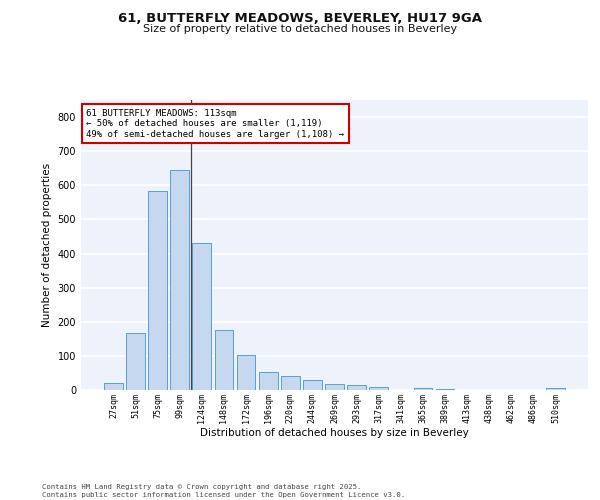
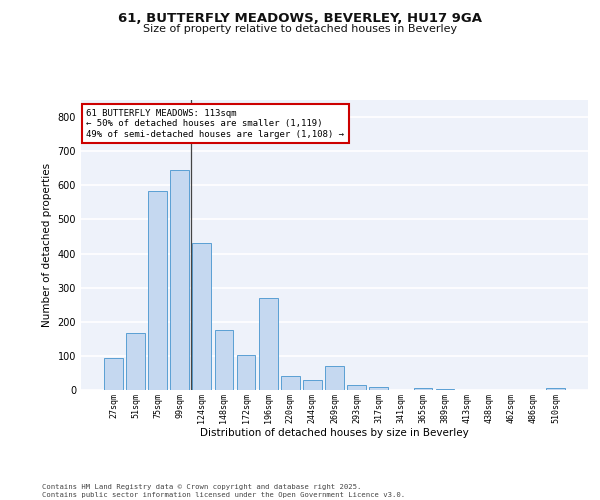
27sqm: 20 -> 95
196sqm: 54 -> 270
269sqm: 17 -> 70
